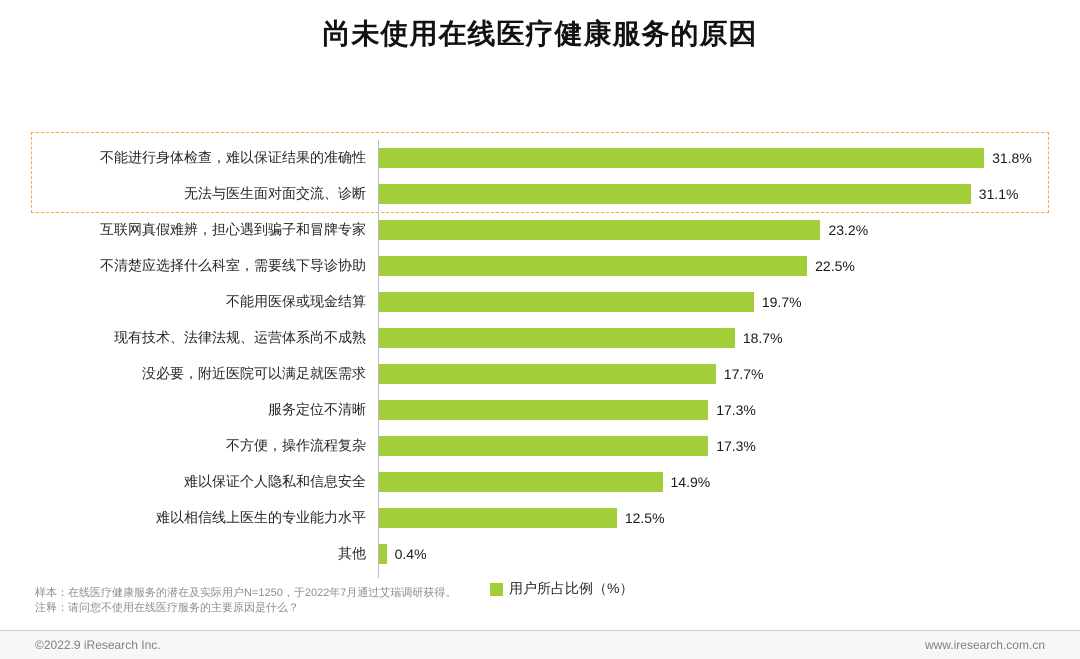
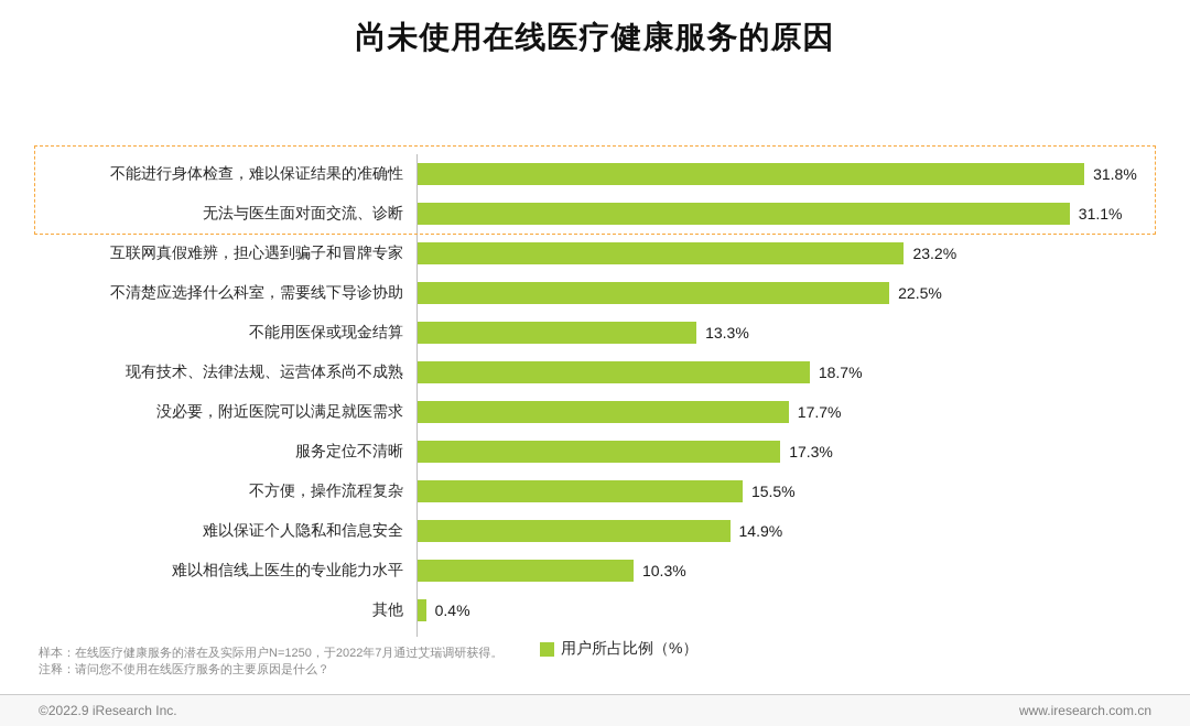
不能用医保或现金结算: 19.7% -> 13.3%
不方便，操作流程复杂: 17.3% -> 15.5%
难以相信线上医生的专业能力水平: 12.5% -> 10.3%
